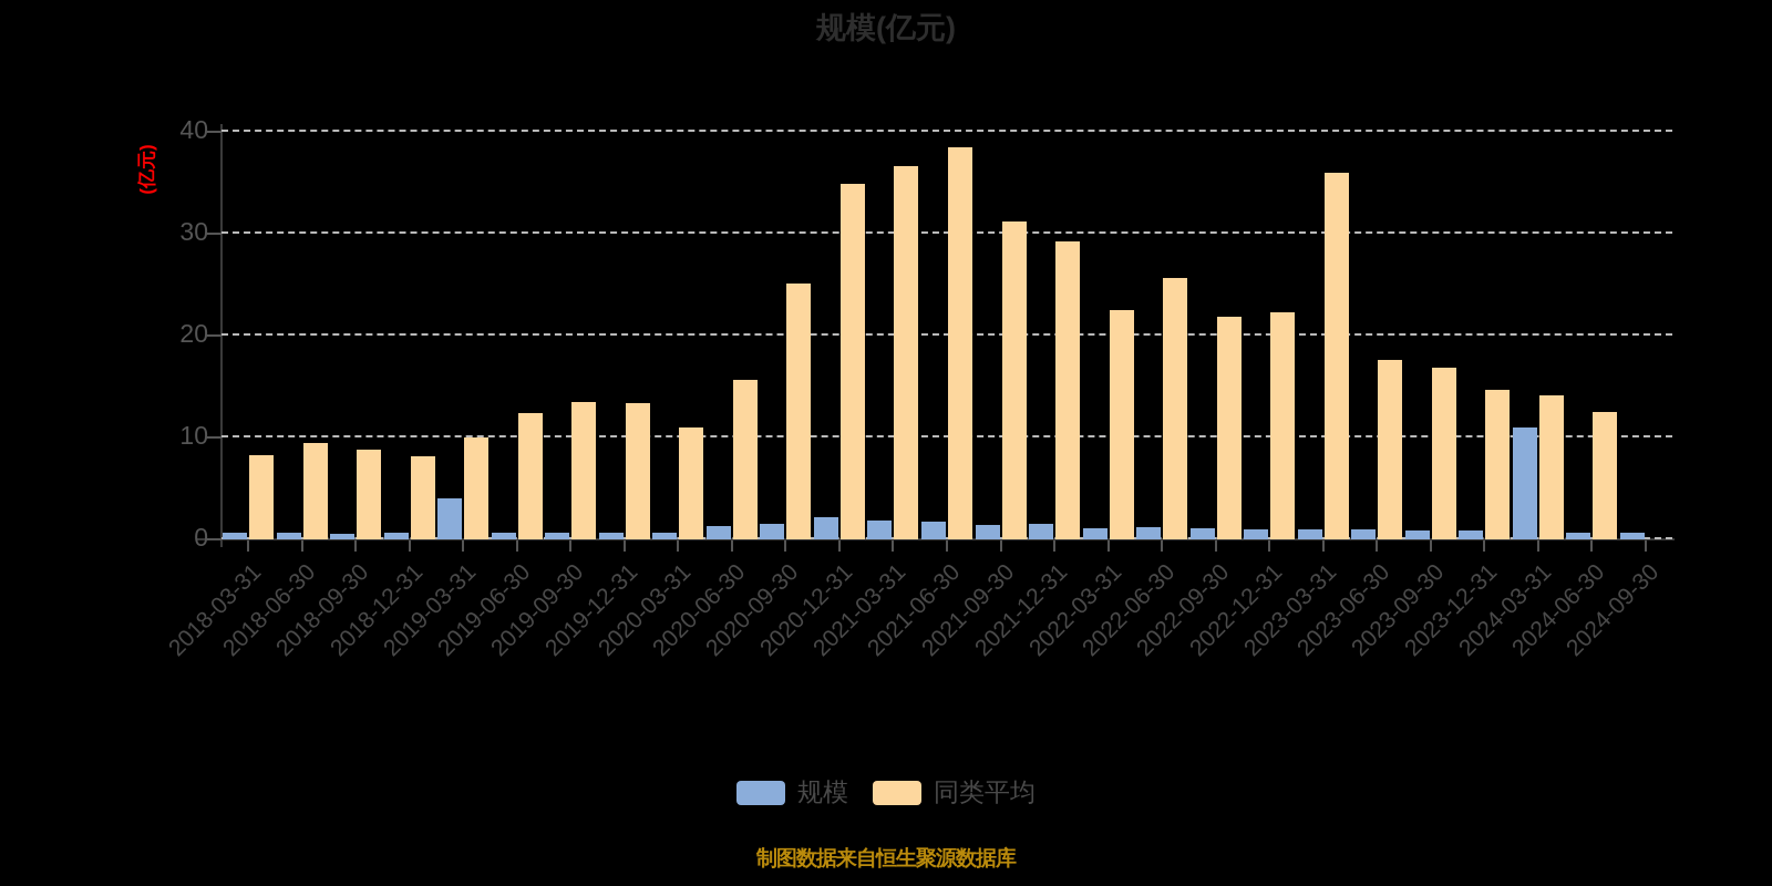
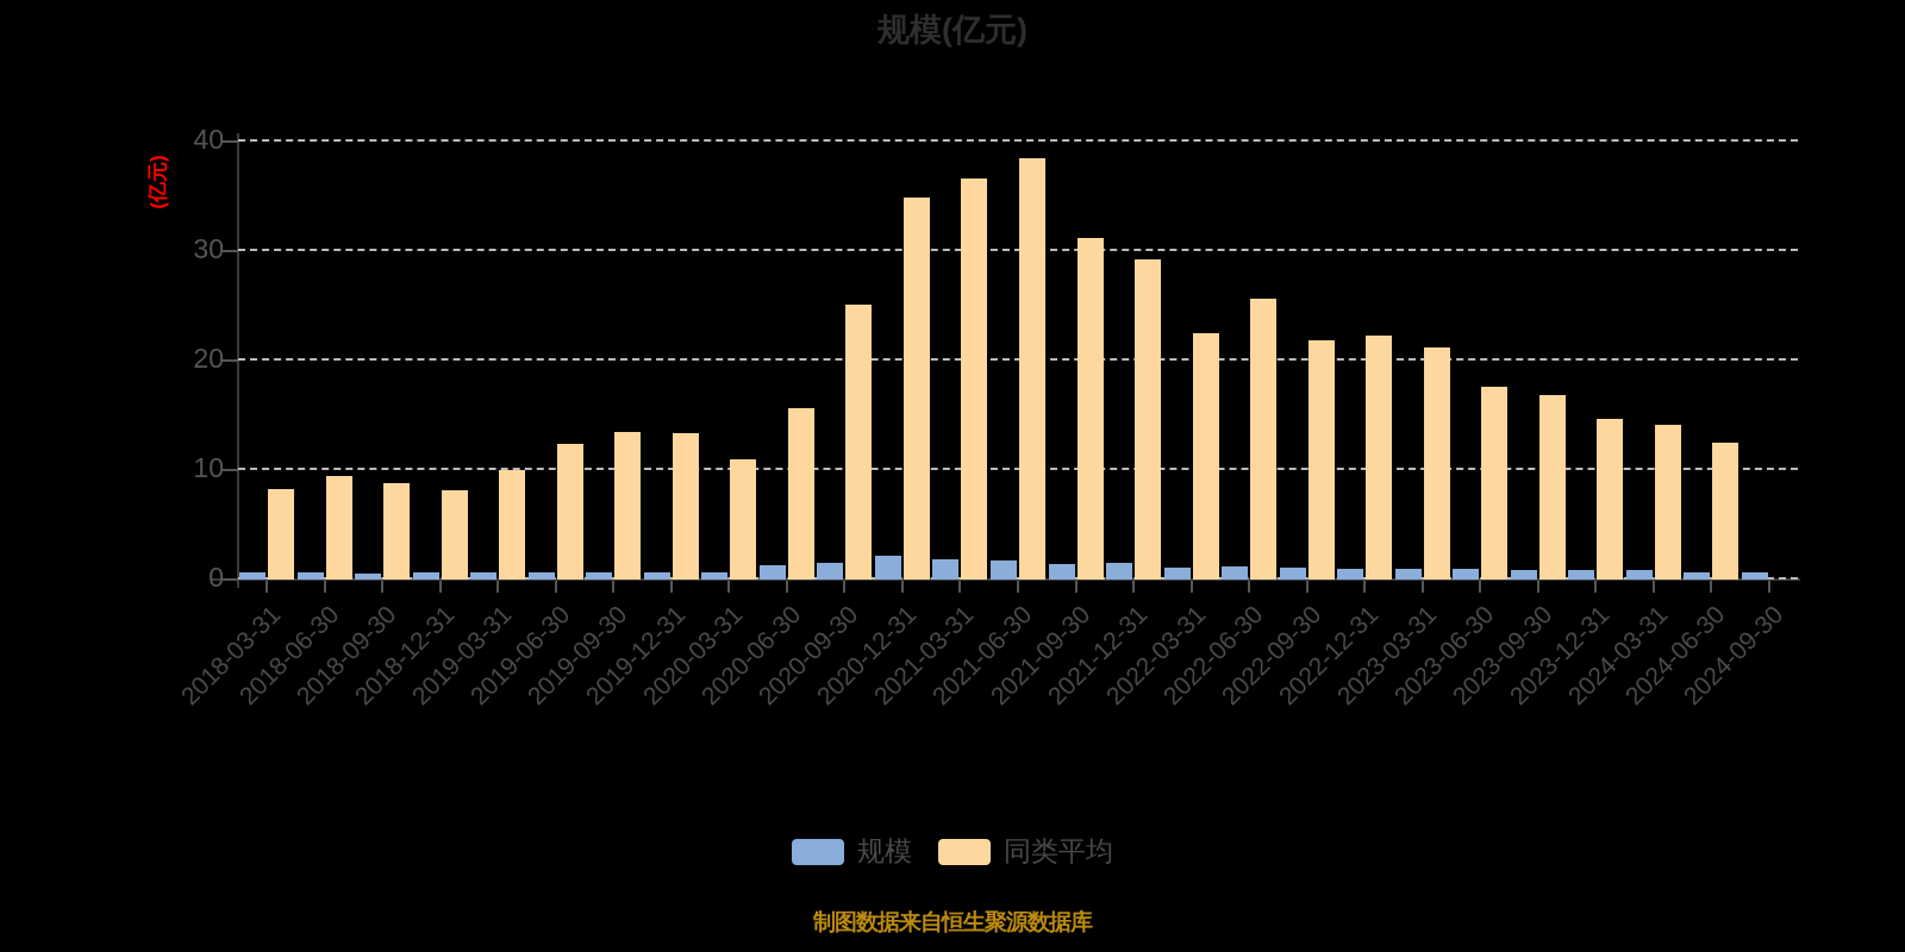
规模/2019-03-31: 4 -> 1
同类平均/2023-03-31: 36 -> 21
规模/2024-03-31: 11 -> 1
